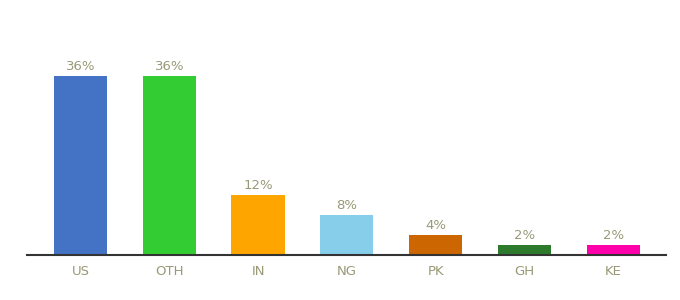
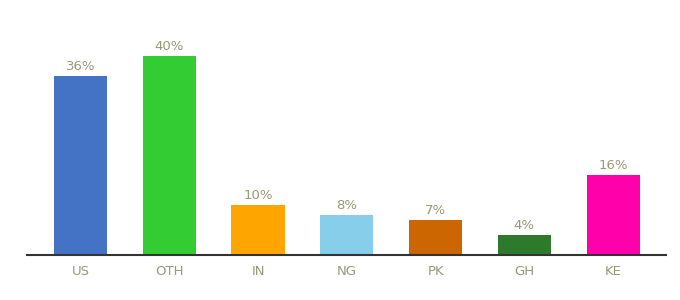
OTH: 36% -> 40%
IN: 12% -> 10%
PK: 4% -> 7%
GH: 2% -> 4%
KE: 2% -> 16%
